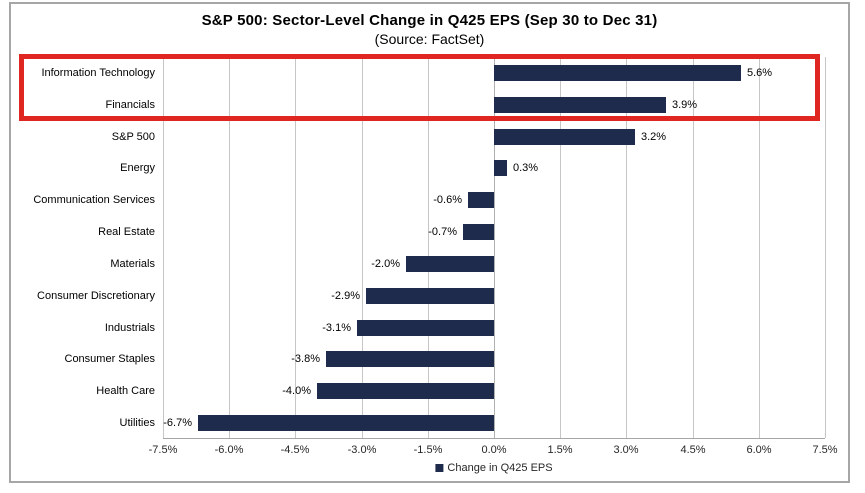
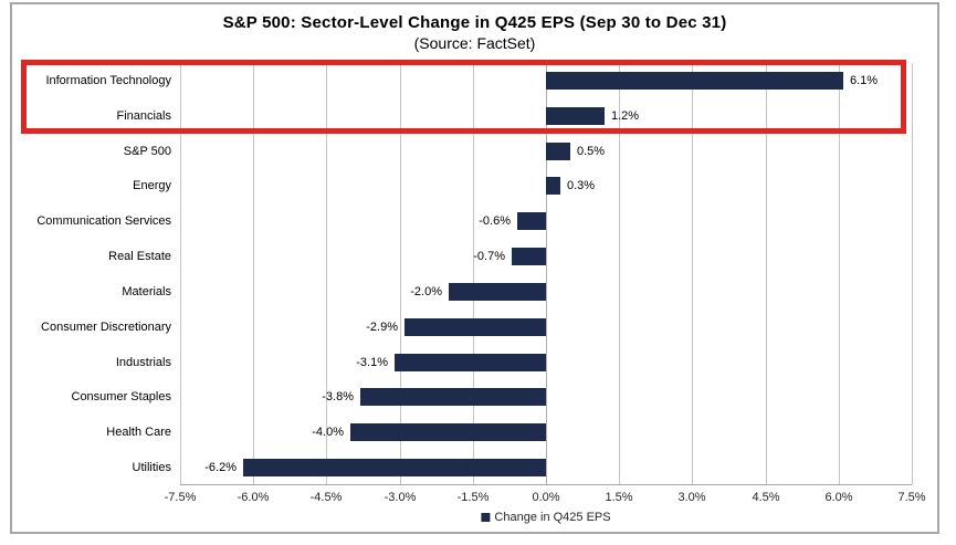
Information Technology: 5.6% -> 6.1%
Financials: 3.9% -> 1.2%
S&P 500: 3.2% -> 0.5%
Utilities: -6.7% -> -6.2%
